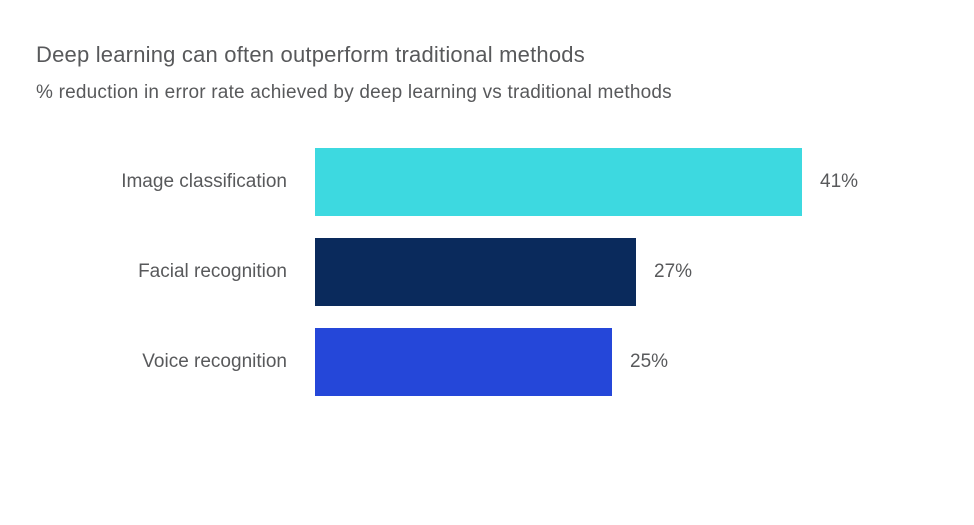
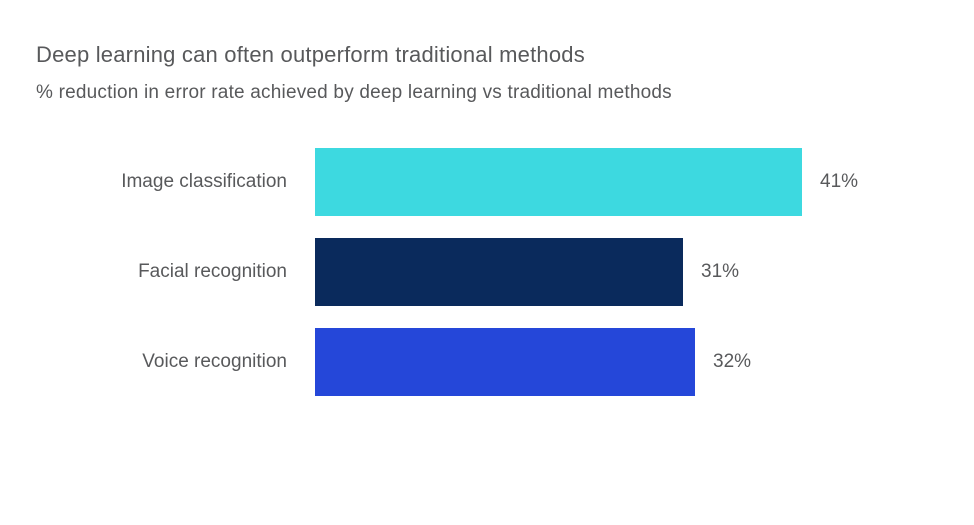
Facial recognition: 27% -> 31%
Voice recognition: 25% -> 32%
